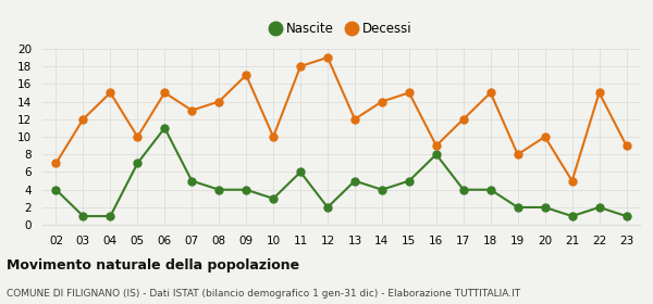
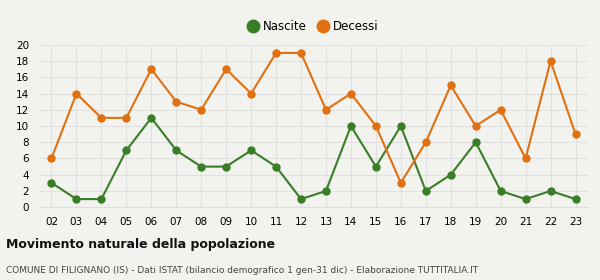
Nascite/02: 4 -> 3
Decessi/02: 7 -> 6
Decessi/03: 12 -> 14
Decessi/04: 15 -> 11
Decessi/05: 10 -> 11
Decessi/06: 15 -> 17
Nascite/07: 5 -> 7
Nascite/08: 4 -> 5
Decessi/08: 14 -> 12
Nascite/09: 4 -> 5
Nascite/10: 3 -> 7
Decessi/10: 10 -> 14
Nascite/11: 6 -> 5
Decessi/11: 18 -> 19
Nascite/12: 2 -> 1
Nascite/13: 5 -> 2
Nascite/14: 4 -> 10
Decessi/15: 15 -> 10
Nascite/16: 8 -> 10
Decessi/16: 9 -> 3
Nascite/17: 4 -> 2
Decessi/17: 12 -> 8
Nascite/19: 2 -> 8
Decessi/19: 8 -> 10
Decessi/20: 10 -> 12
Decessi/21: 5 -> 6
Decessi/22: 15 -> 18
